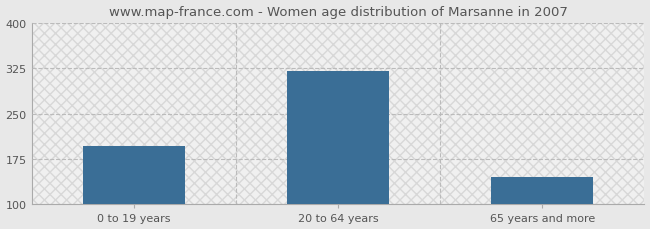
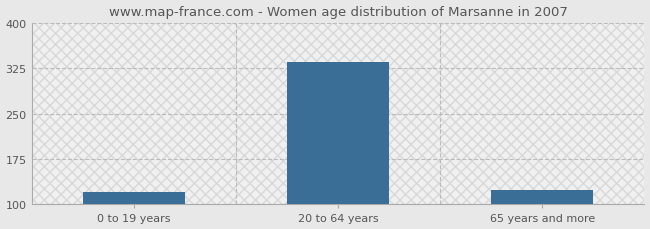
0 to 19 years: 196 -> 120
20 to 64 years: 320 -> 336
65 years and more: 146 -> 123
